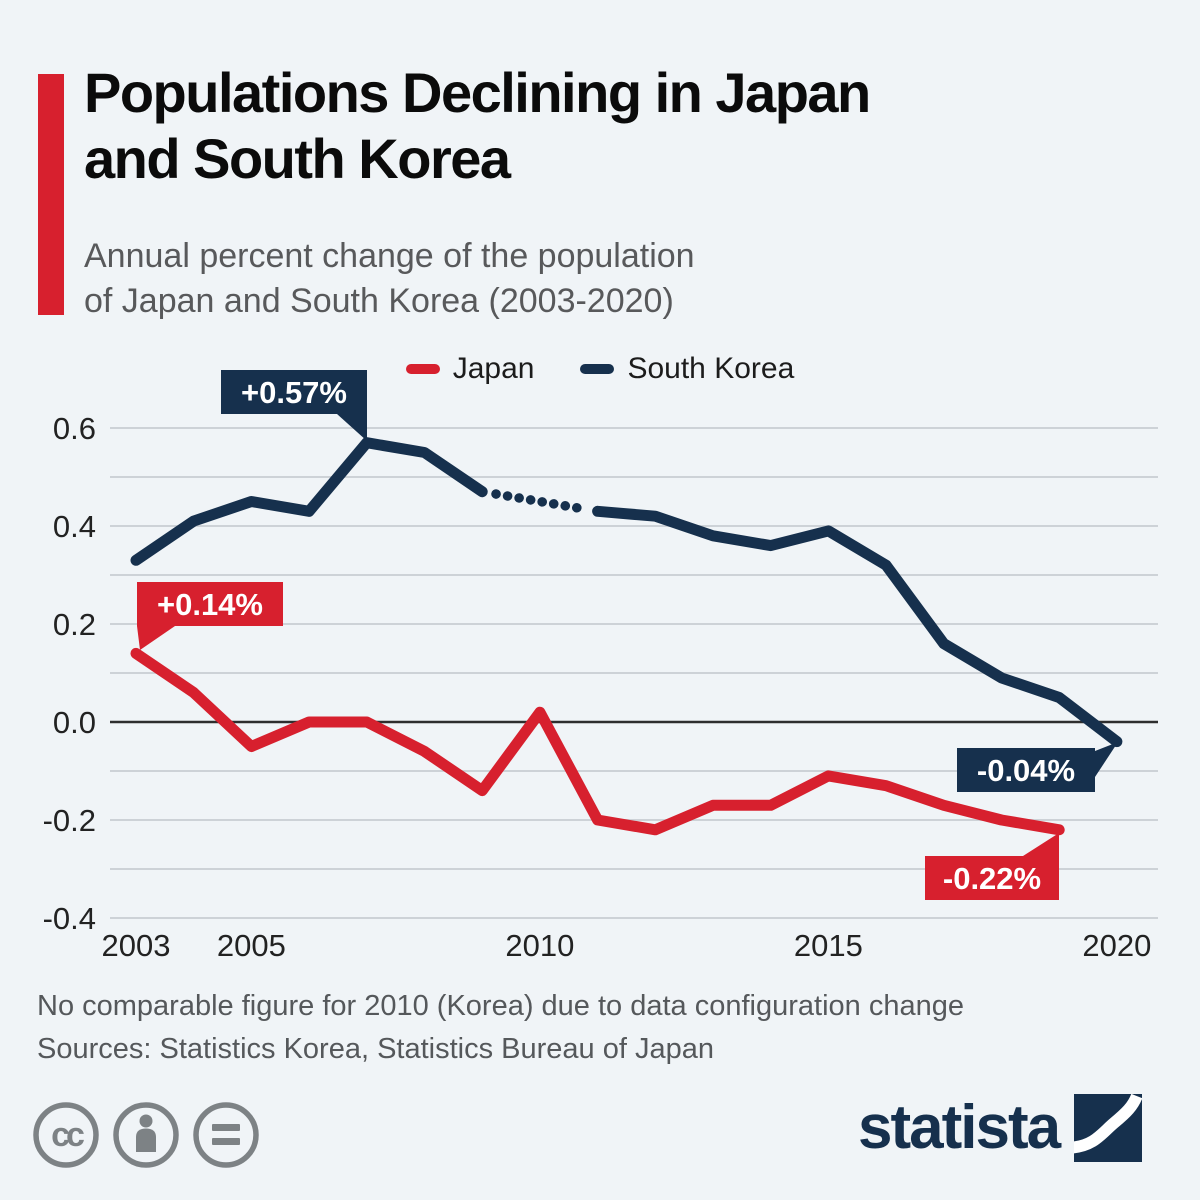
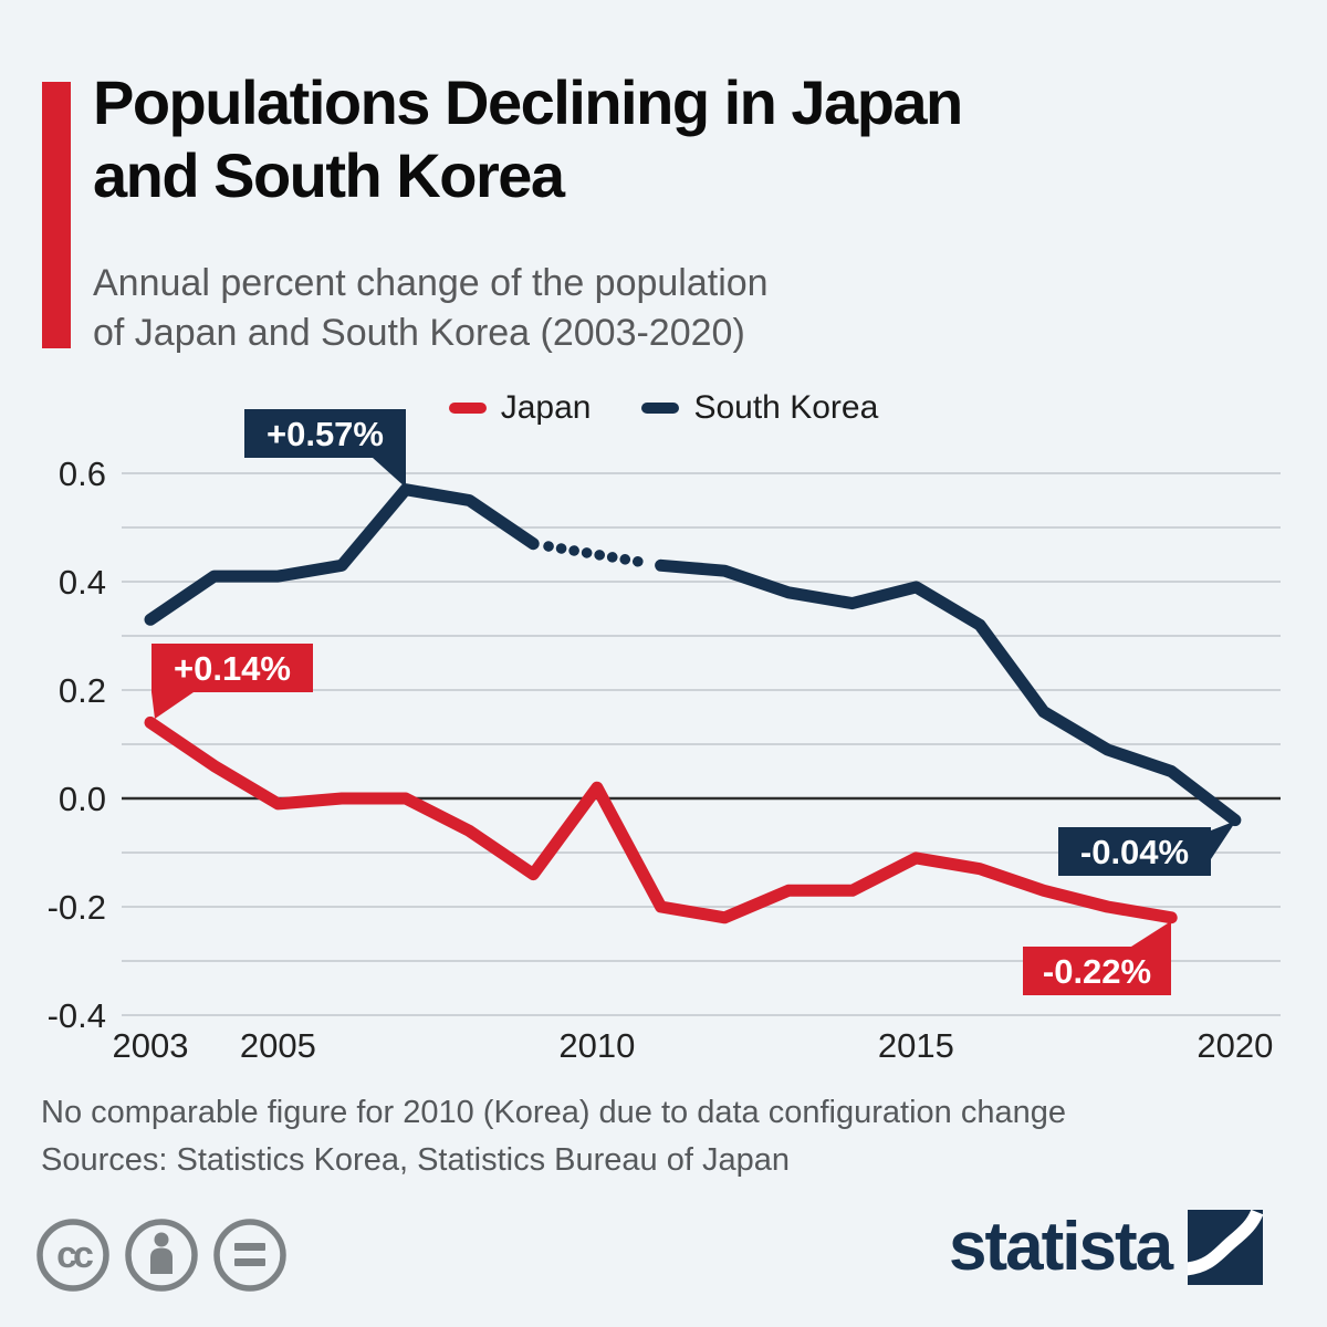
Japan/2005: -0.05 -> -0.01
South Korea/2005: 0.45 -> 0.41
